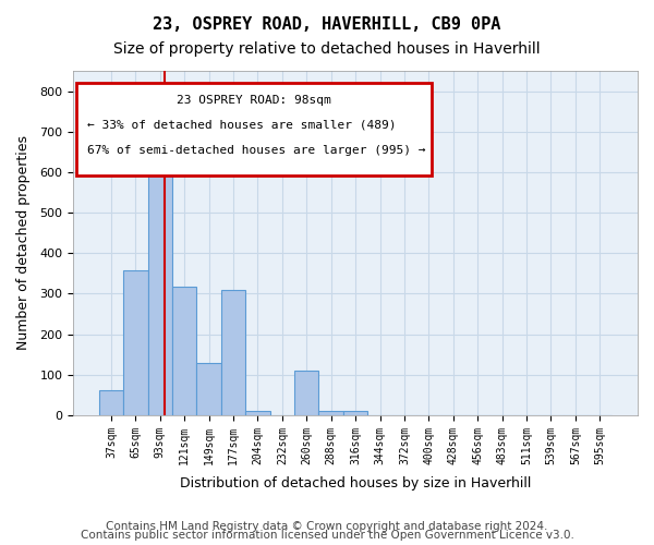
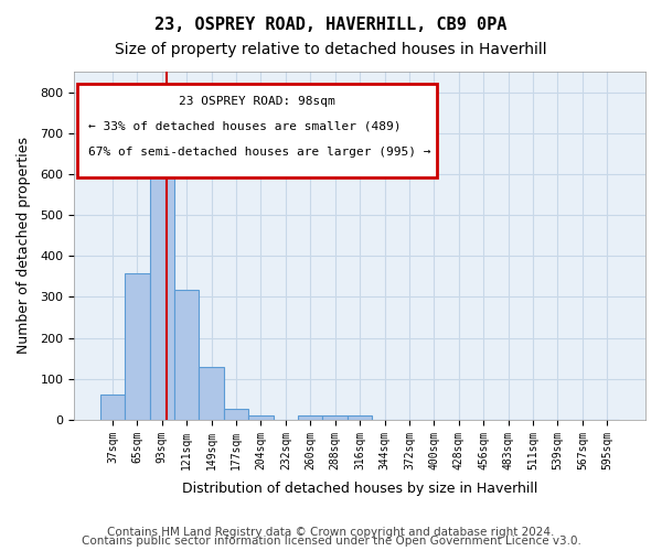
177sqm: 310 -> 28
260sqm: 110 -> 10
